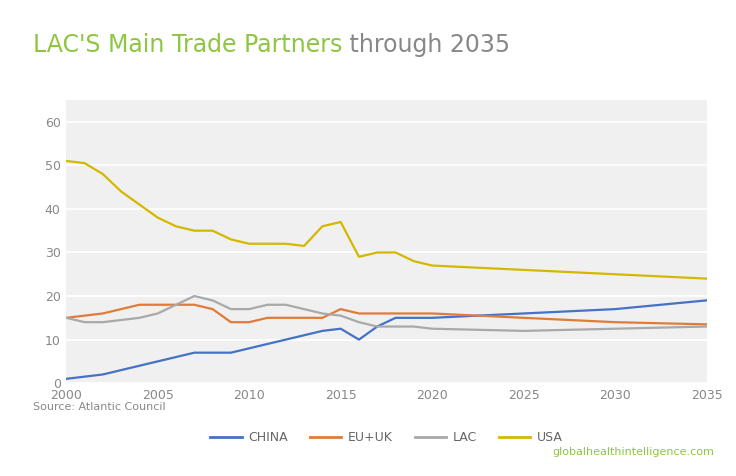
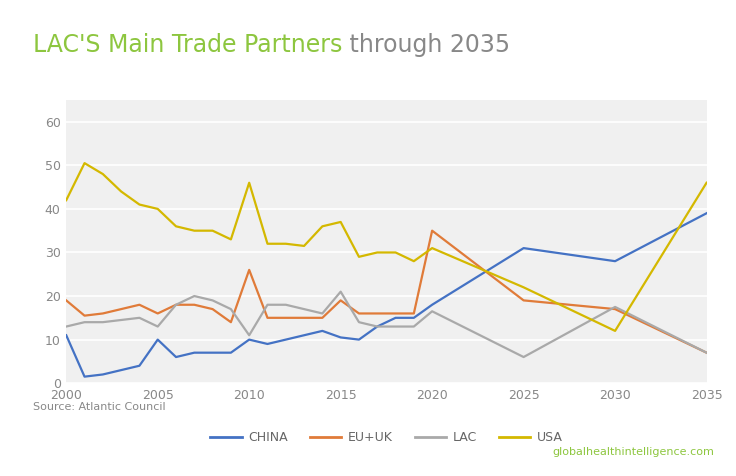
CHINA/2000: 1.0 -> 11.0
EU+UK/2000: 15.0 -> 19.0
LAC/2000: 15.0 -> 13.0
USA/2000: 51.0 -> 42.0
CHINA/2005: 5.0 -> 10.0
EU+UK/2005: 18.0 -> 16.0
LAC/2005: 16.0 -> 13.0
USA/2005: 38.0 -> 40.0
CHINA/2010: 8.0 -> 10.0
EU+UK/2010: 14.0 -> 26.0
LAC/2010: 17.0 -> 11.0
USA/2010: 32.0 -> 46.0
CHINA/2015: 12.5 -> 10.5
EU+UK/2015: 17.0 -> 19.0
LAC/2015: 15.5 -> 21.0
CHINA/2020: 15.0 -> 18.0
EU+UK/2020: 16.0 -> 35.0
LAC/2020: 12.5 -> 16.5
USA/2020: 27.0 -> 31.0
CHINA/2025: 16.0 -> 31.0
EU+UK/2025: 15.0 -> 19.0
LAC/2025: 12.0 -> 6.0
USA/2025: 26.0 -> 22.0
CHINA/2030: 17.0 -> 28.0
EU+UK/2030: 14.0 -> 17.0
LAC/2030: 12.5 -> 17.5
USA/2030: 25.0 -> 12.0
CHINA/2035: 19.0 -> 39.0
EU+UK/2035: 13.5 -> 7.0
LAC/2035: 13.0 -> 7.0
USA/2035: 24.0 -> 46.0
